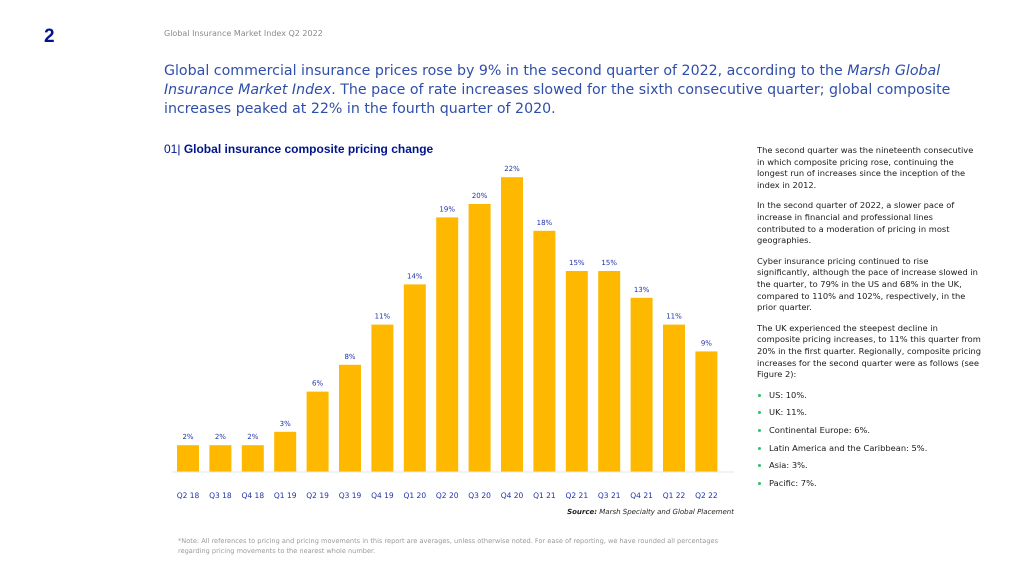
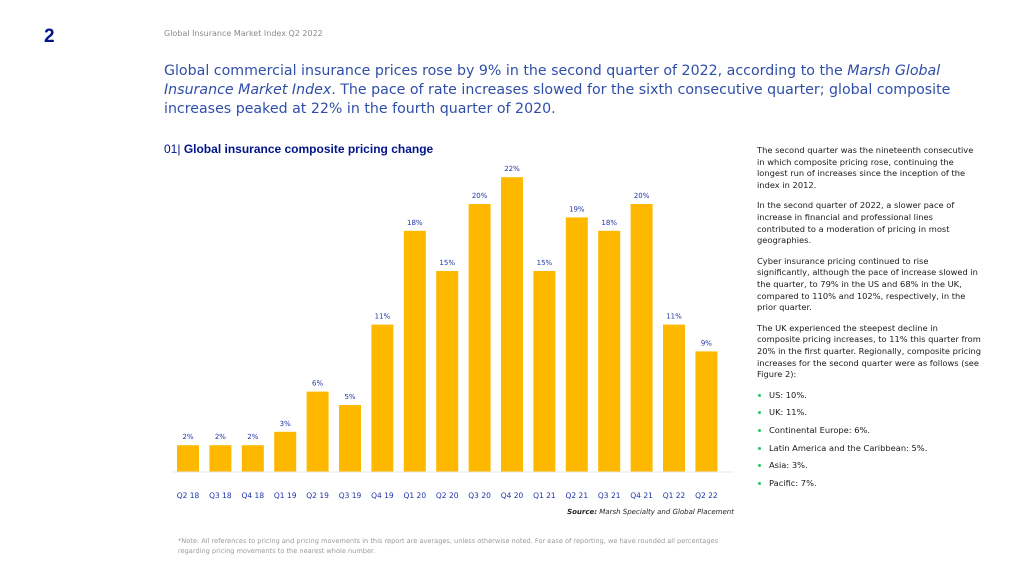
Q3 19: 8% -> 5%
Q1 20: 14% -> 18%
Q2 20: 19% -> 15%
Q1 21: 18% -> 15%
Q2 21: 15% -> 19%
Q3 21: 15% -> 18%
Q4 21: 13% -> 20%
